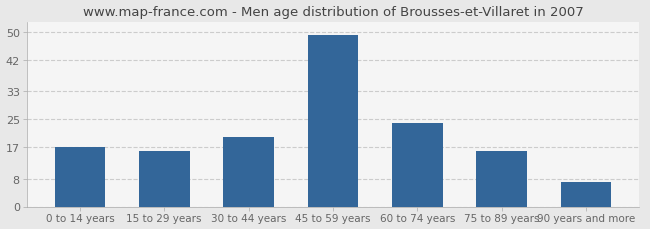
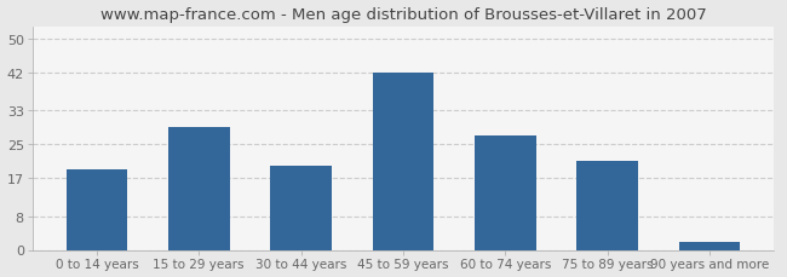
0 to 14 years: 17 -> 19
15 to 29 years: 16 -> 29
45 to 59 years: 49 -> 42
60 to 74 years: 24 -> 27
75 to 89 years: 16 -> 21
90 years and more: 7 -> 2
